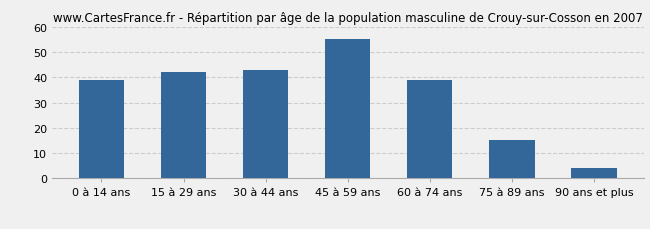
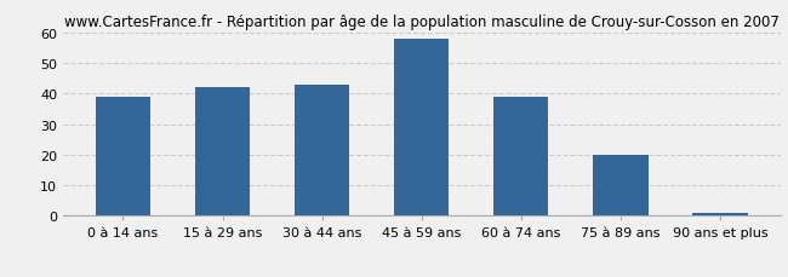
45 à 59 ans: 55 -> 58
75 à 89 ans: 15 -> 20
90 ans et plus: 4 -> 1
